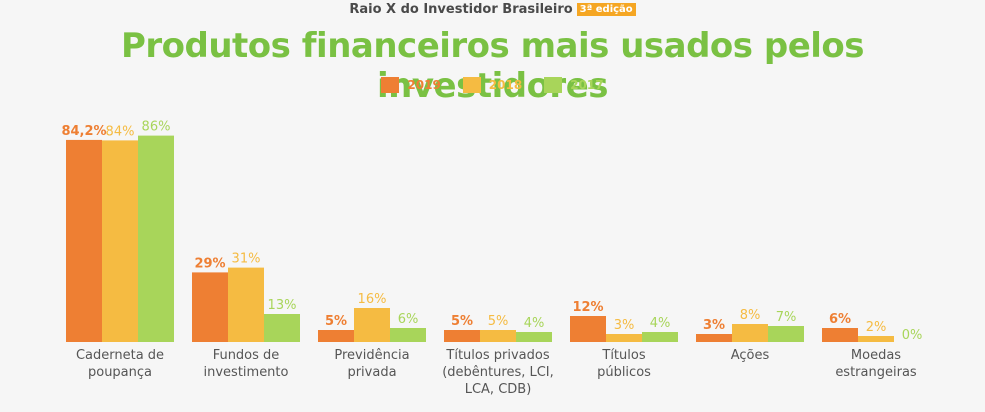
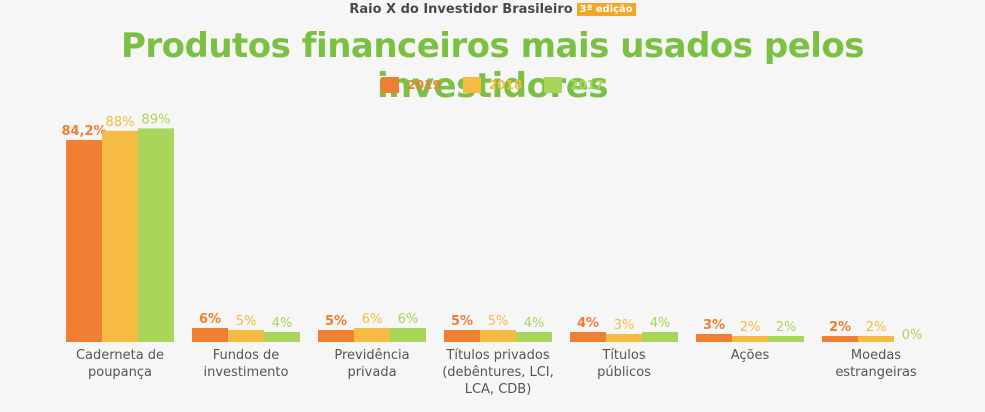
2018/Caderneta de poupança: 84% -> 88%
2017/Caderneta de poupança: 86% -> 89%
2019/Fundos de investimento: 29% -> 6%
2018/Fundos de investimento: 31% -> 5%
2017/Fundos de investimento: 13% -> 4%
2018/Previdência privada: 16% -> 6%
2019/Títulos públicos: 12% -> 4%
2018/Ações: 8% -> 2%
2017/Ações: 7% -> 2%
2019/Moedas estrangeiras: 6% -> 2%
